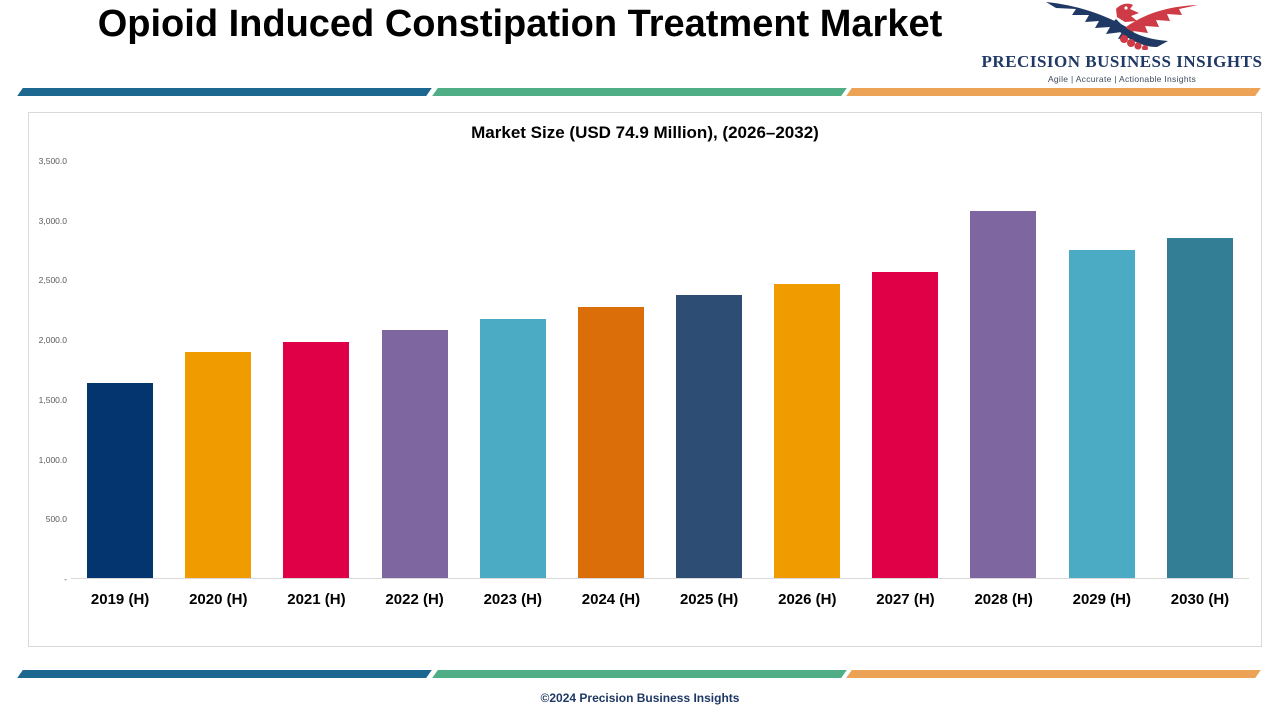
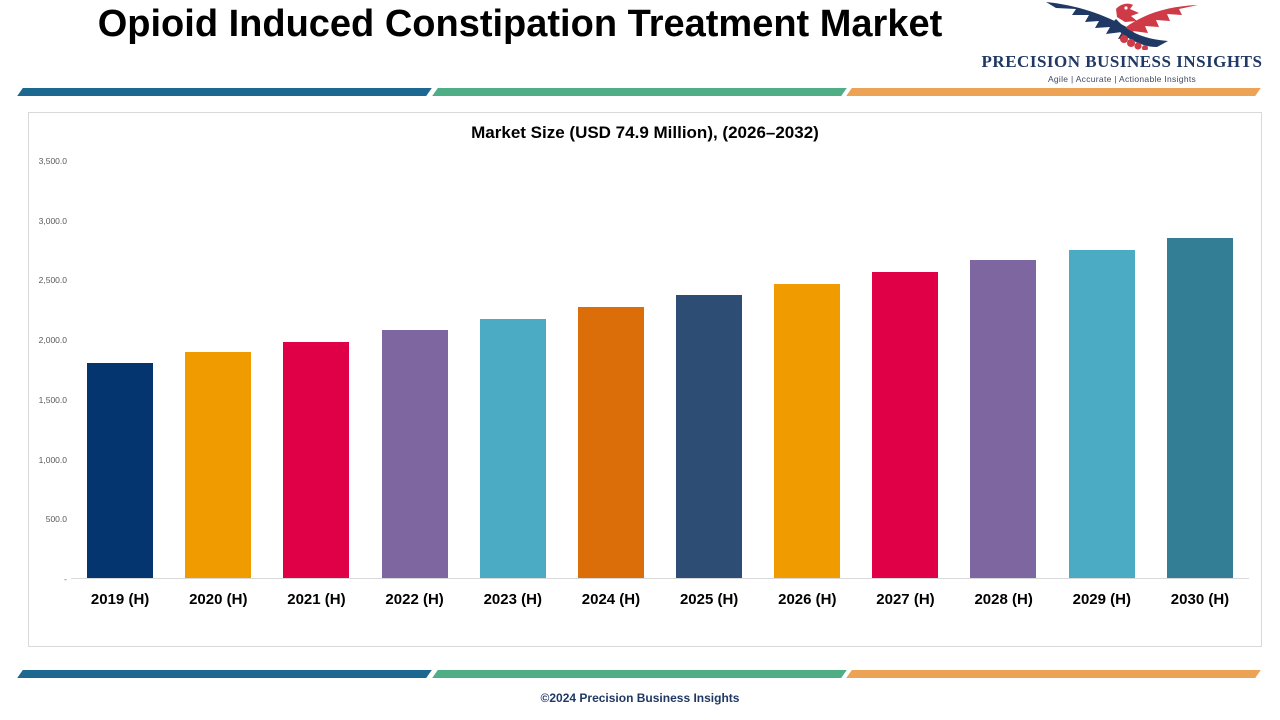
2019 (H): 1630 -> 1800
2028 (H): 3070 -> 2660
